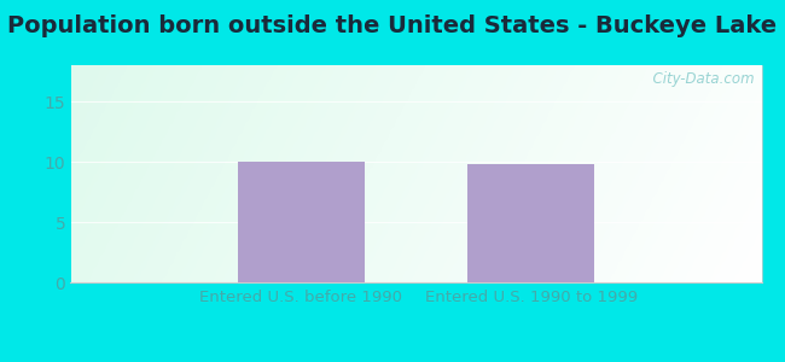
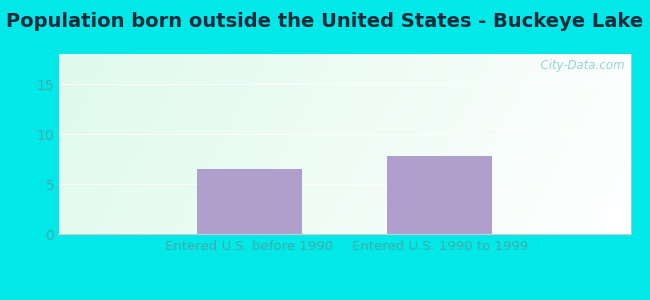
Entered U.S. before 1990: 10.0 -> 6.5
Entered U.S. 1990 to 1999: 9.8 -> 7.8
